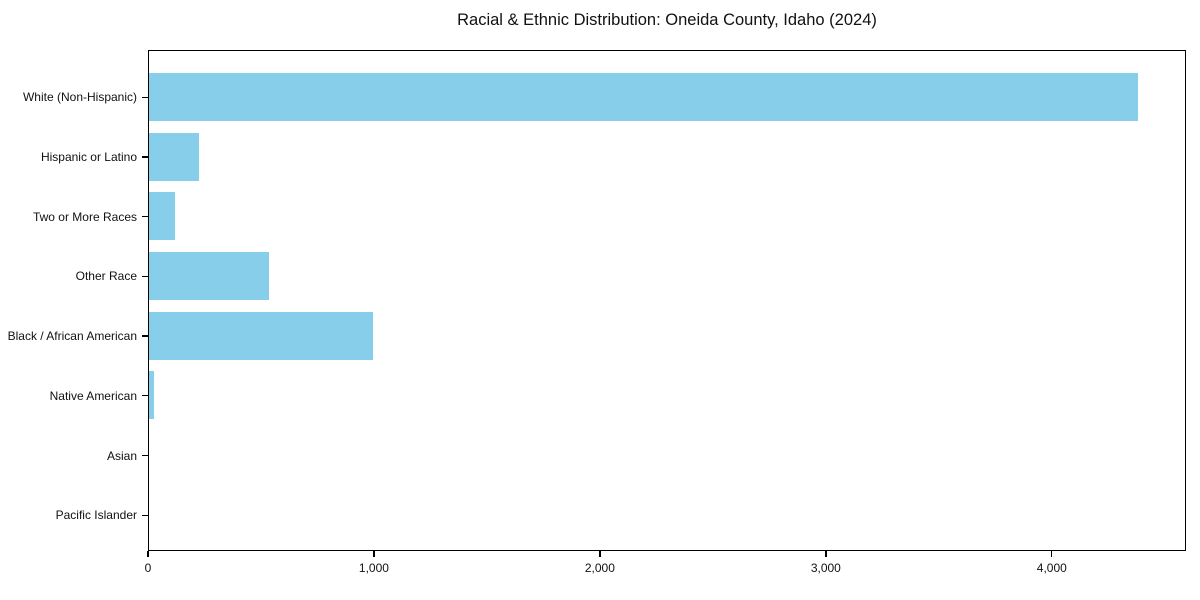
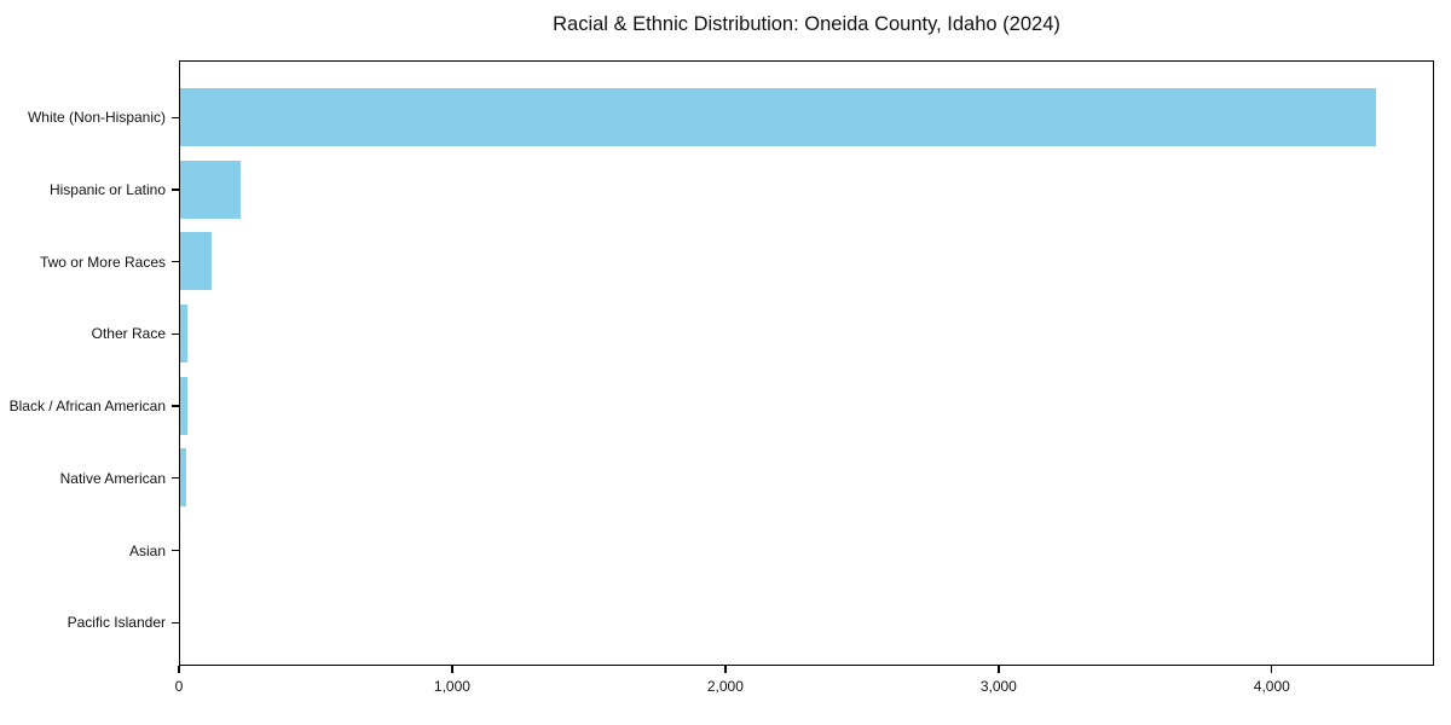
Other Race: 530 -> 30
Black / African American: 990 -> 20
